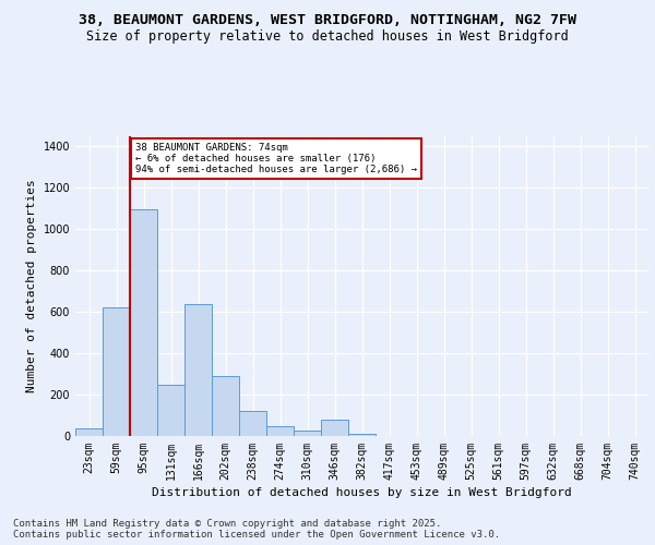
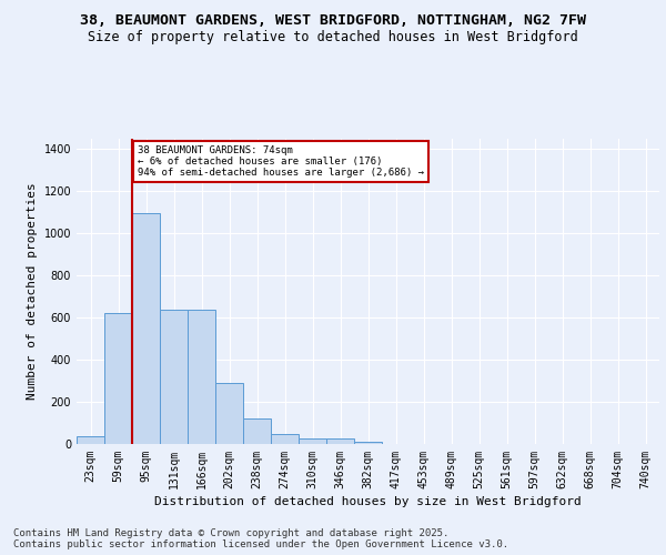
131sqm: 250 -> 640
346sqm: 80 -> 20
